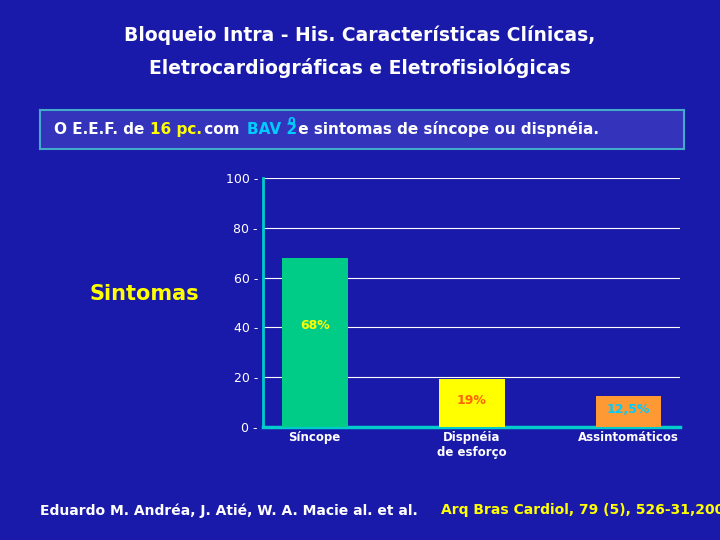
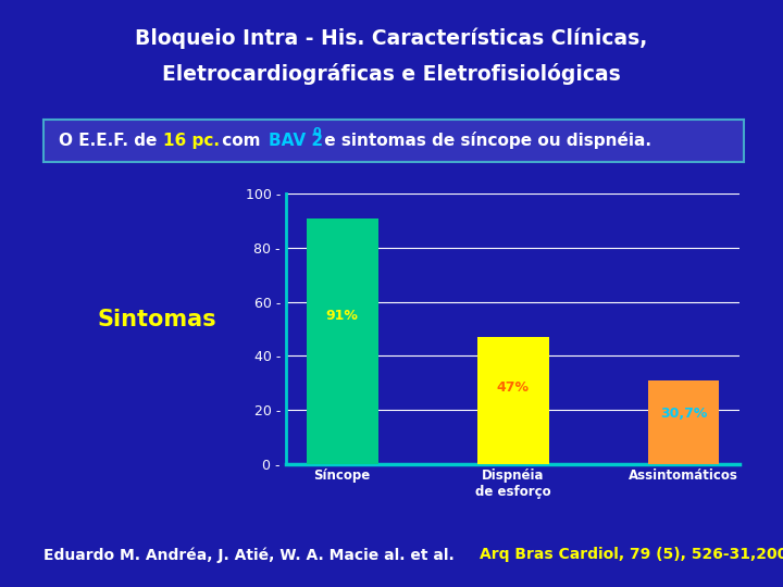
Síncope: 68% -> 91%
Dispnéia de esforço: 19% -> 47%
Assintomáticos: 12,5% -> 30,7%
